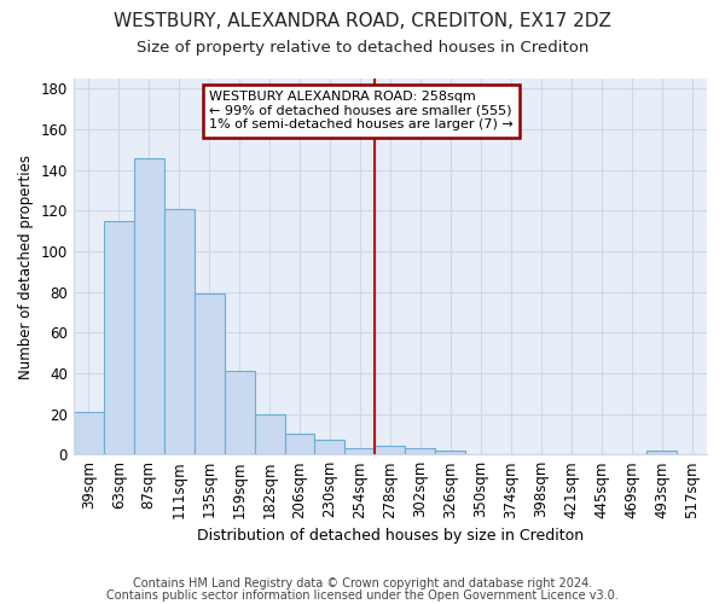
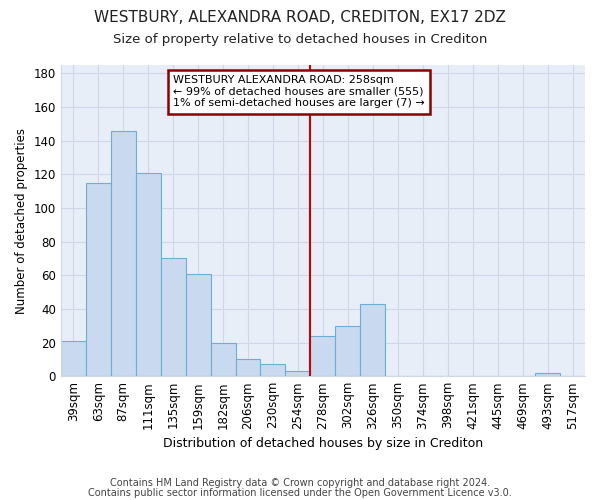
135sqm: 79 -> 70
159sqm: 41 -> 61
278sqm: 4 -> 24
302sqm: 3 -> 30
326sqm: 2 -> 43
